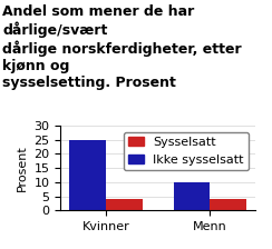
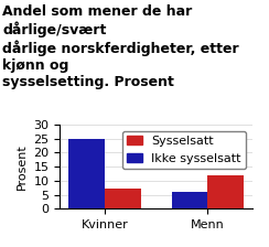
Sysselsatt/Kvinner: 4 -> 7
Ikke sysselsatt/Menn: 10 -> 6
Sysselsatt/Menn: 4 -> 12
